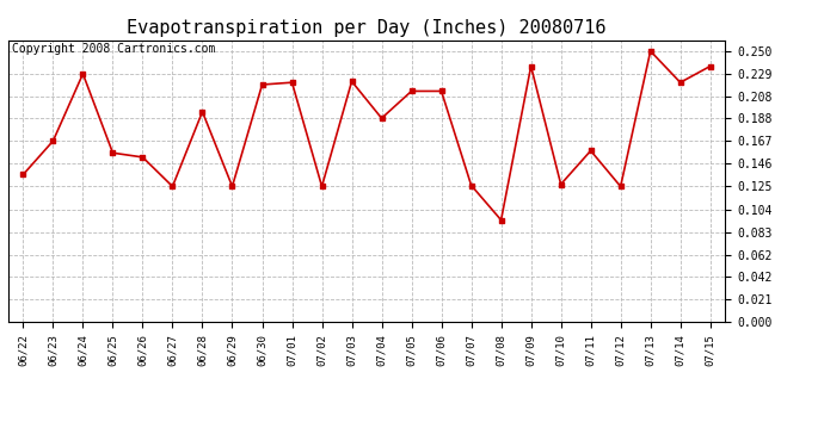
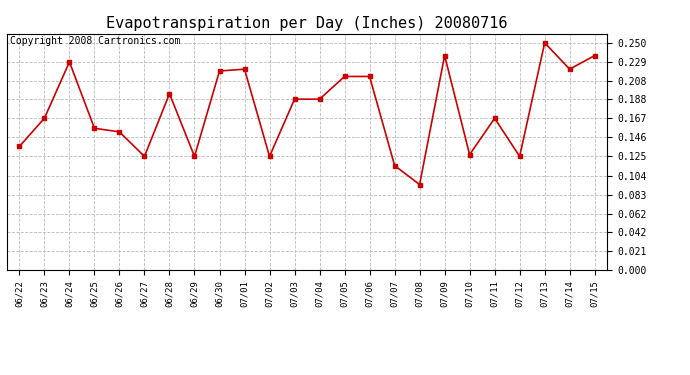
07/03: 0.222 -> 0.188
07/07: 0.126 -> 0.115
07/11: 0.158 -> 0.167
